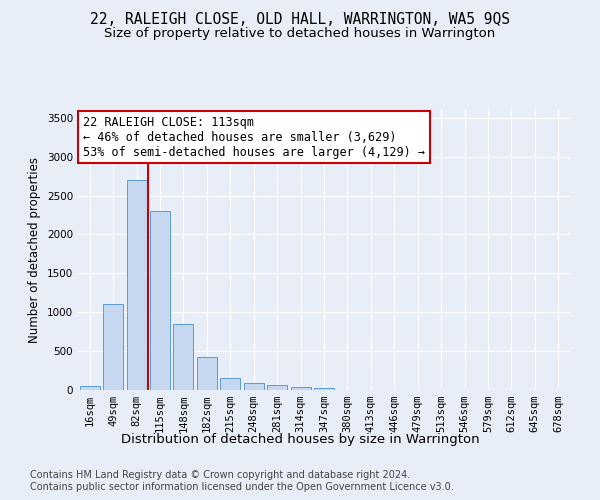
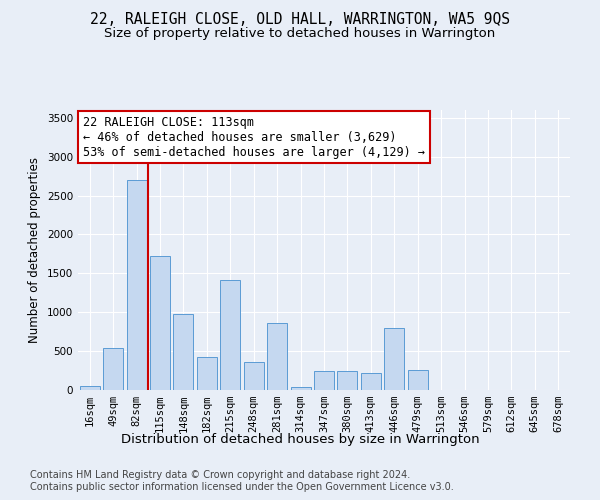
49sqm: 1100 -> 540
115sqm: 2300 -> 1720
148sqm: 850 -> 980
215sqm: 160 -> 1420
248sqm: 100 -> 360
281sqm: 60 -> 860
347sqm: 30 -> 240
380sqm: 0 -> 240
413sqm: 0 -> 220
446sqm: 0 -> 800
479sqm: 0 -> 260
